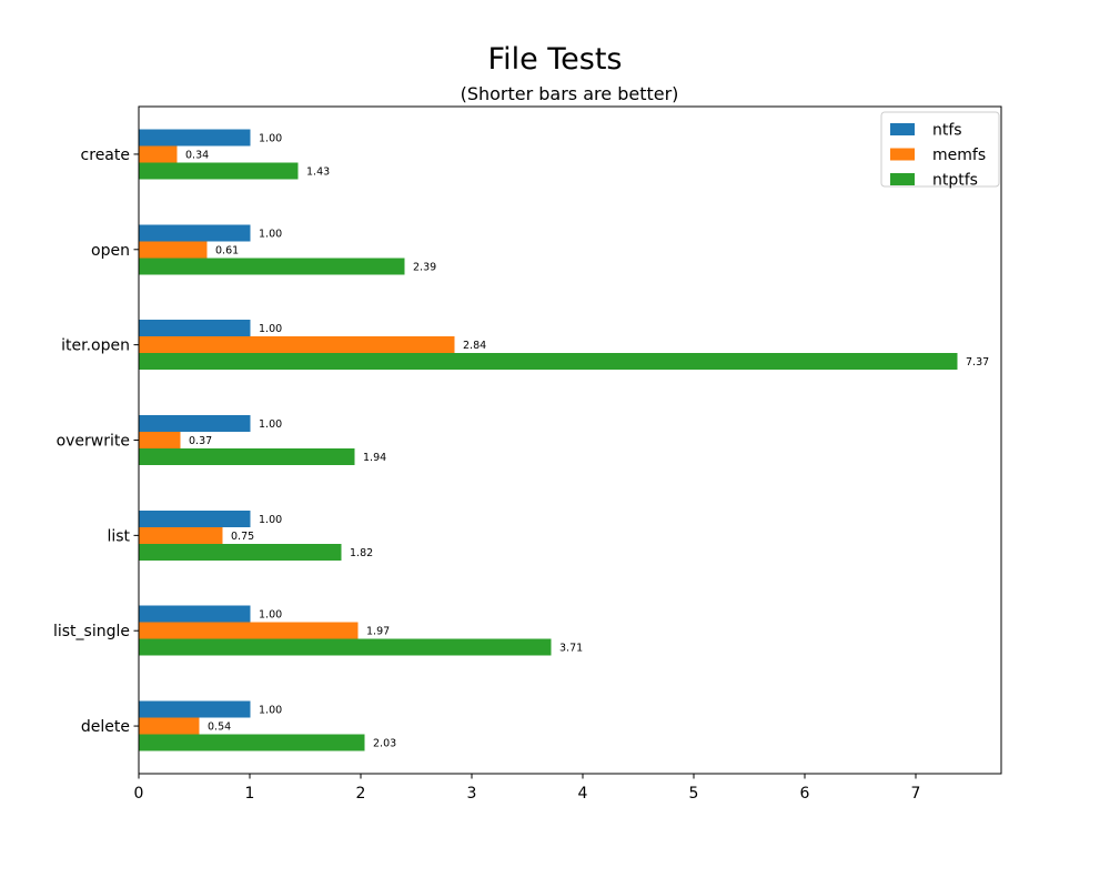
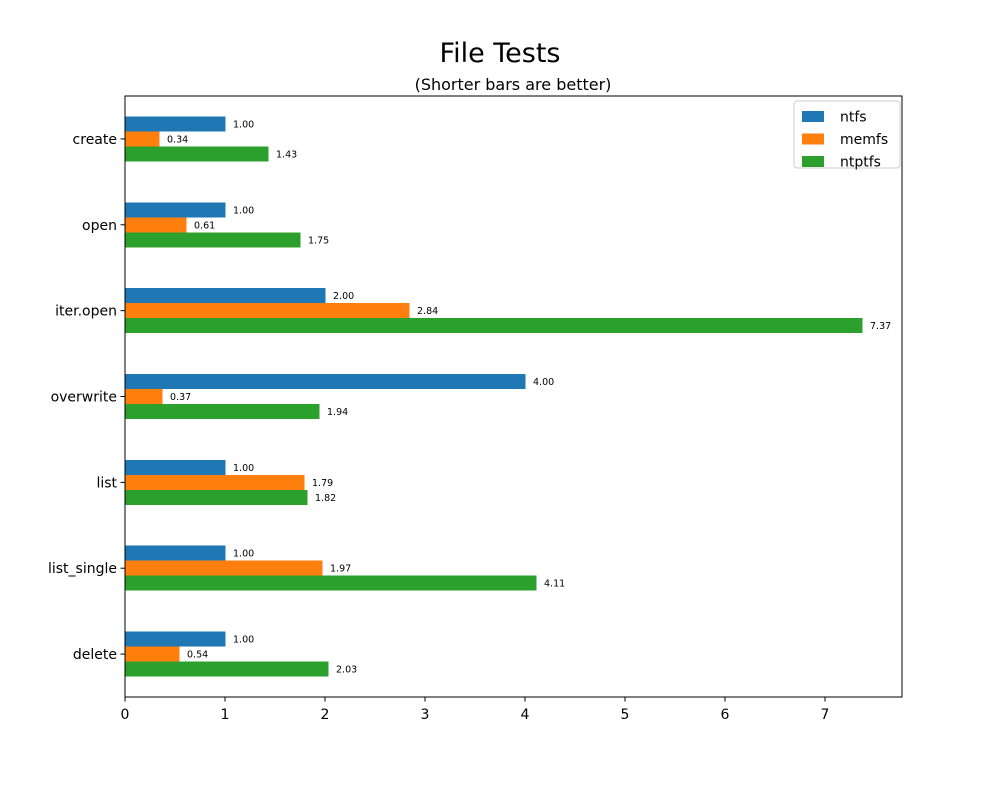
ntptfs/open: 2.39 -> 1.75
ntfs/iter.open: 1.00 -> 2.00
ntfs/overwrite: 1.00 -> 4.00
memfs/list: 0.75 -> 1.79
ntptfs/list_single: 3.71 -> 4.11
